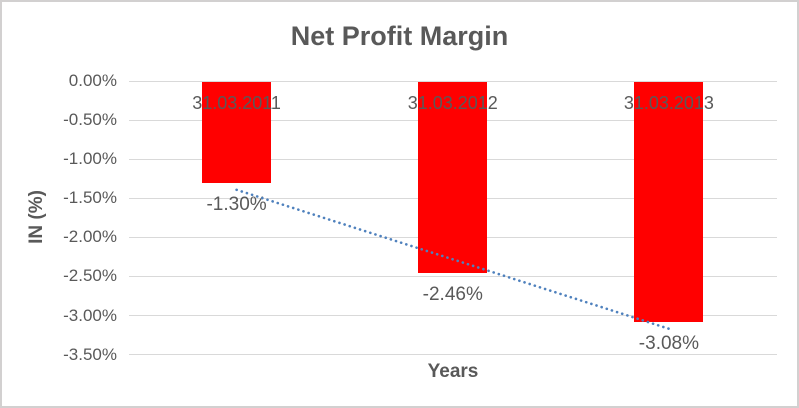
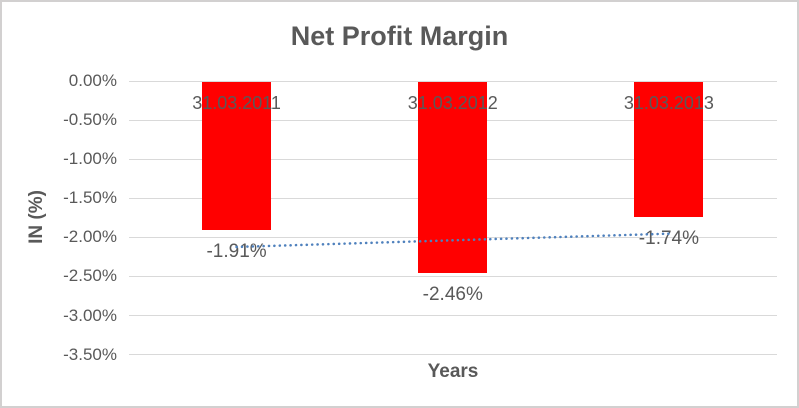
31.03.2011: -1.30% -> -1.91%
31.03.2013: -3.08% -> -1.74%
